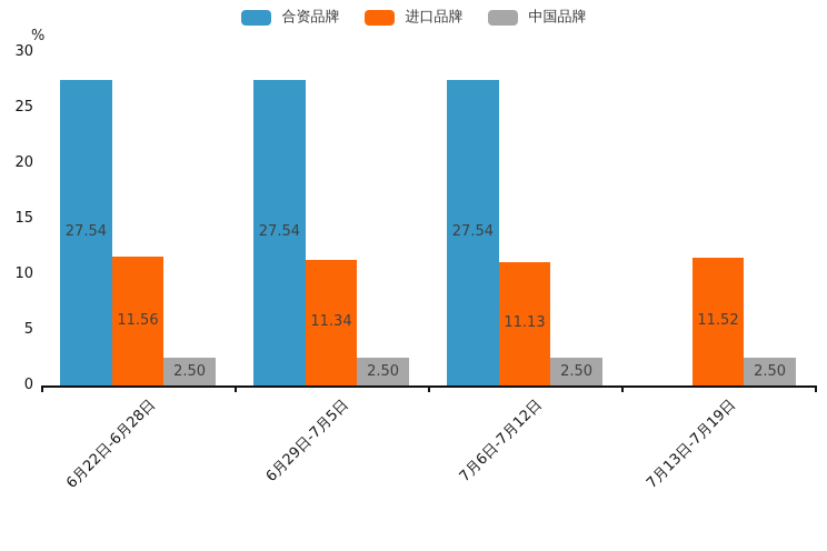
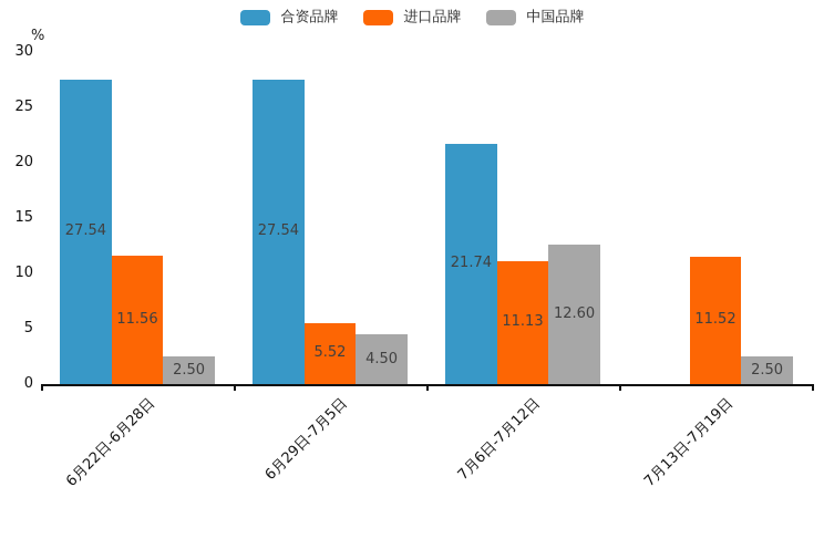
进口品牌/6月29日-7月5日: 11.34 -> 5.52
中国品牌/6月29日-7月5日: 2.50 -> 4.50
合资品牌/7月6日-7月12日: 27.54 -> 21.74
中国品牌/7月6日-7月12日: 2.50 -> 12.60
